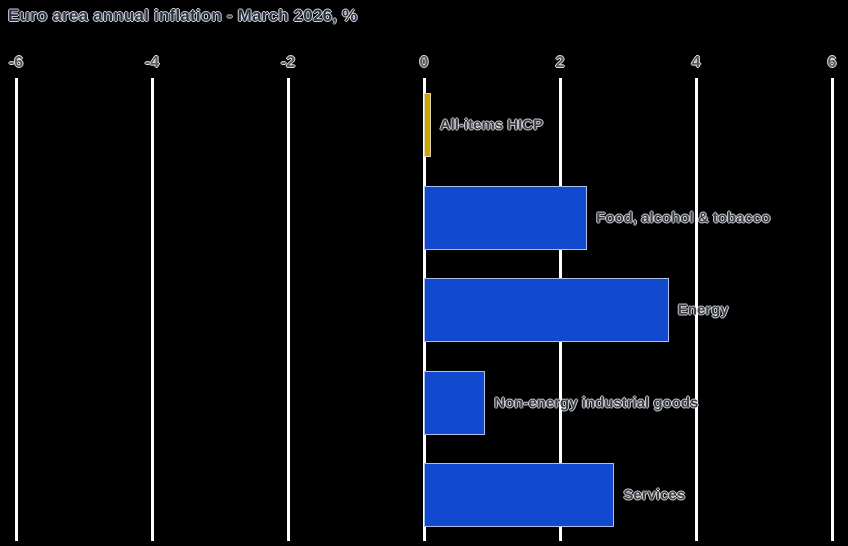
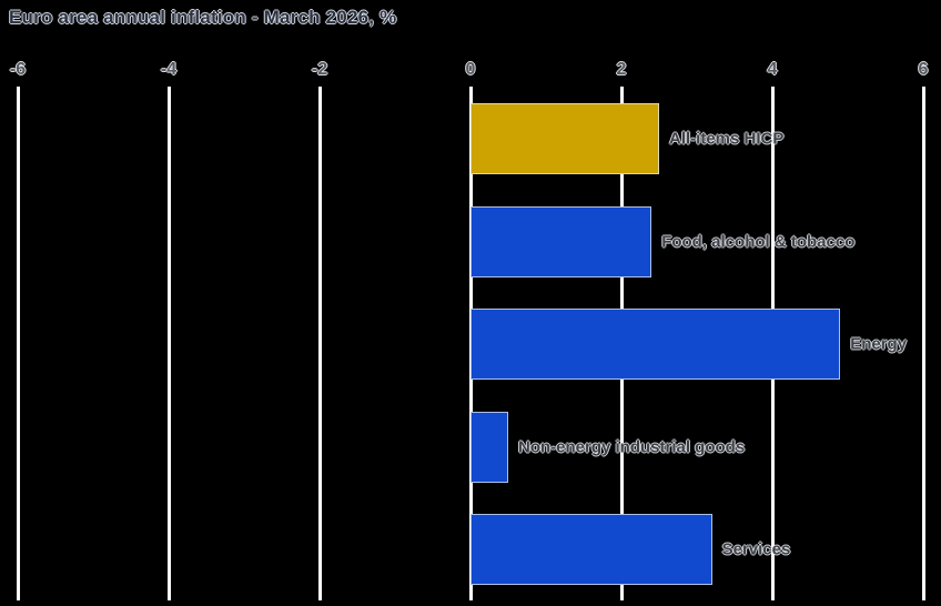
All-items HICP: 0.1 -> 2.5
Energy: 3.6 -> 4.9
Non-energy industrial goods: 0.9 -> 0.5
Services: 2.8 -> 3.2
